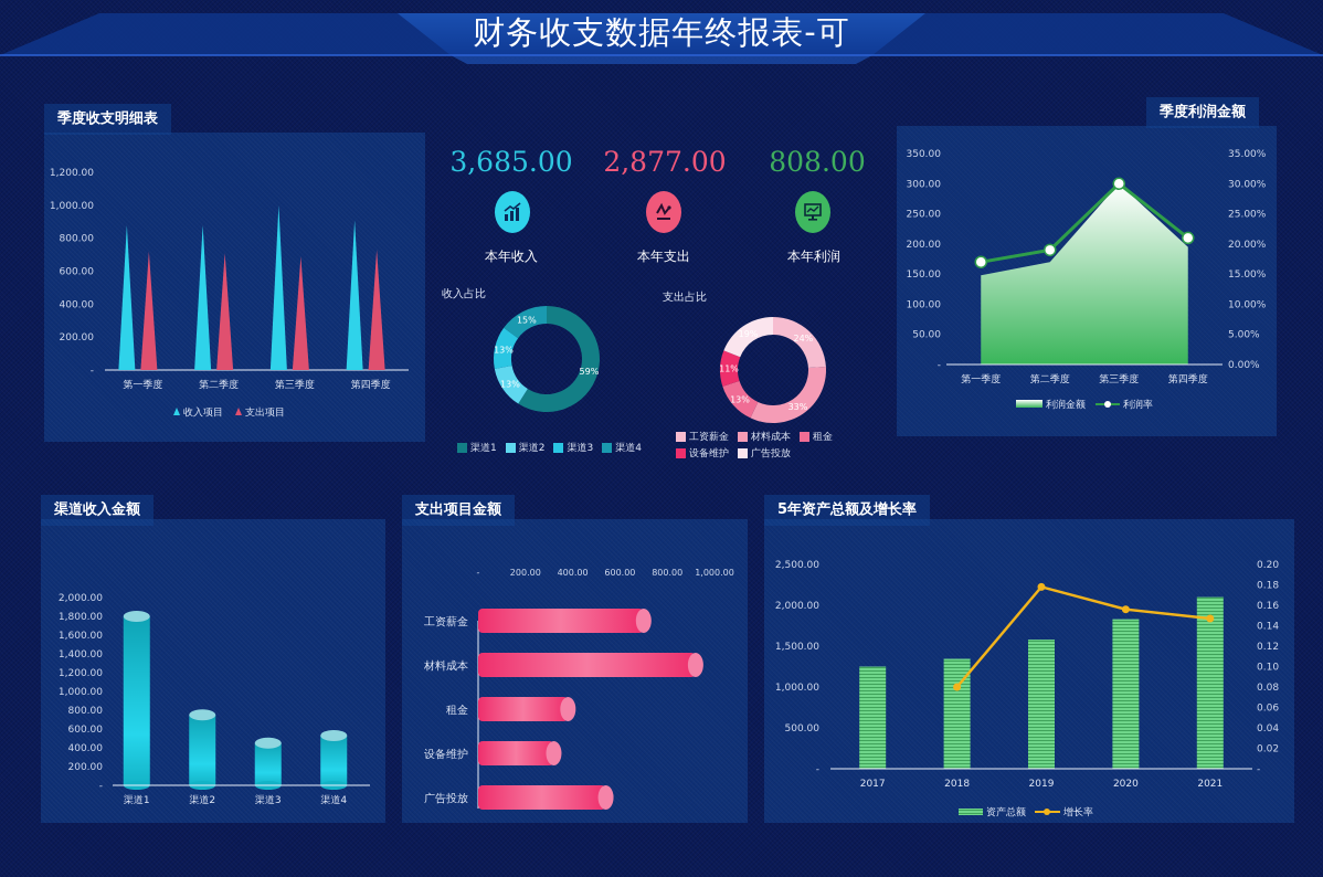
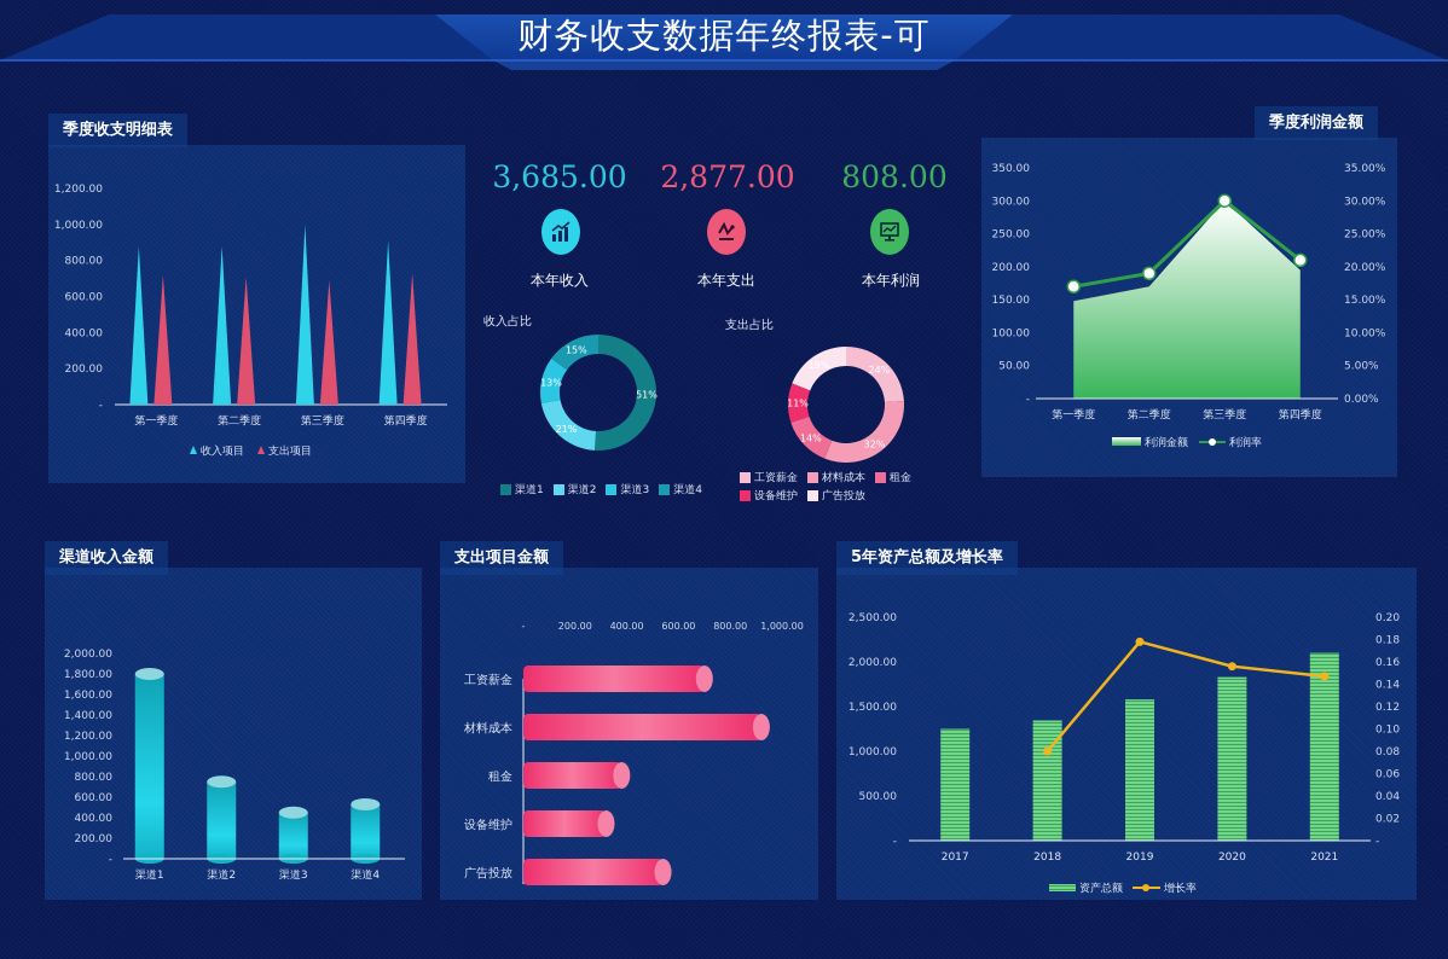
收入占比/渠道1: 59% -> 51%
收入占比/渠道2: 13% -> 21%
支出占比/材料成本: 33% -> 32%
支出占比/租金: 13% -> 14%
